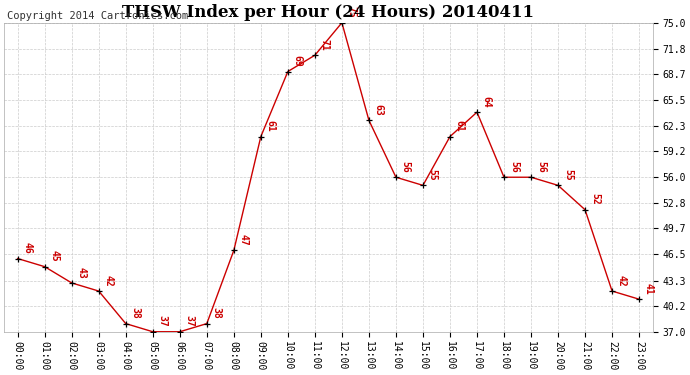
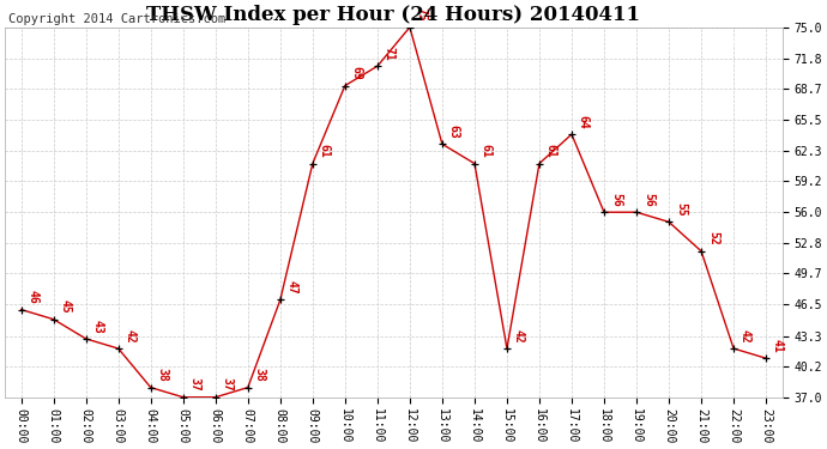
14:00: 56 -> 61
15:00: 55 -> 42
